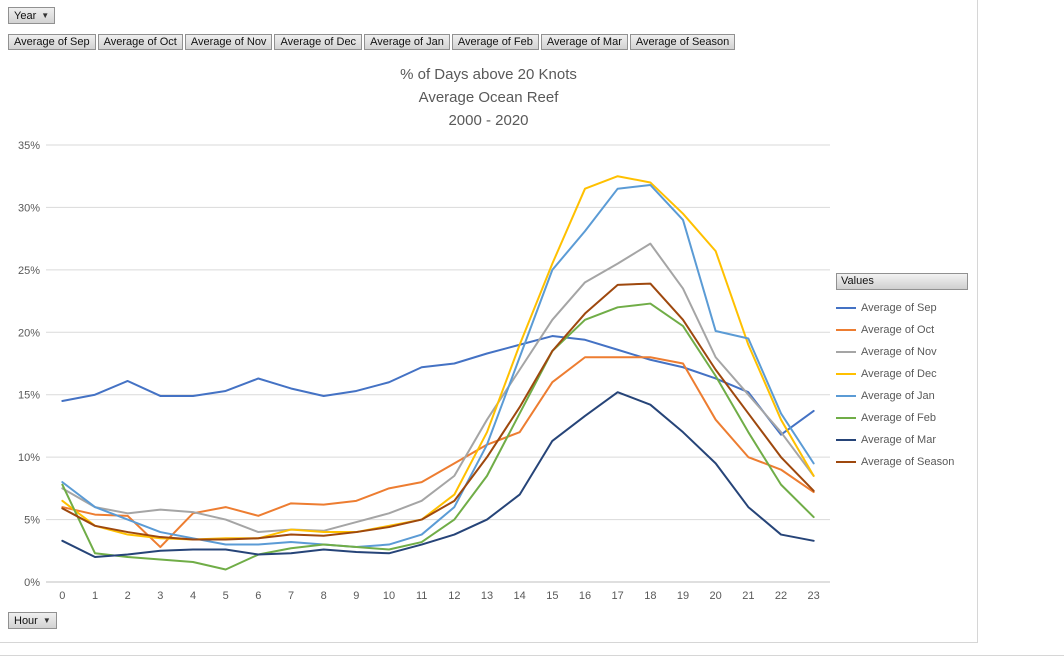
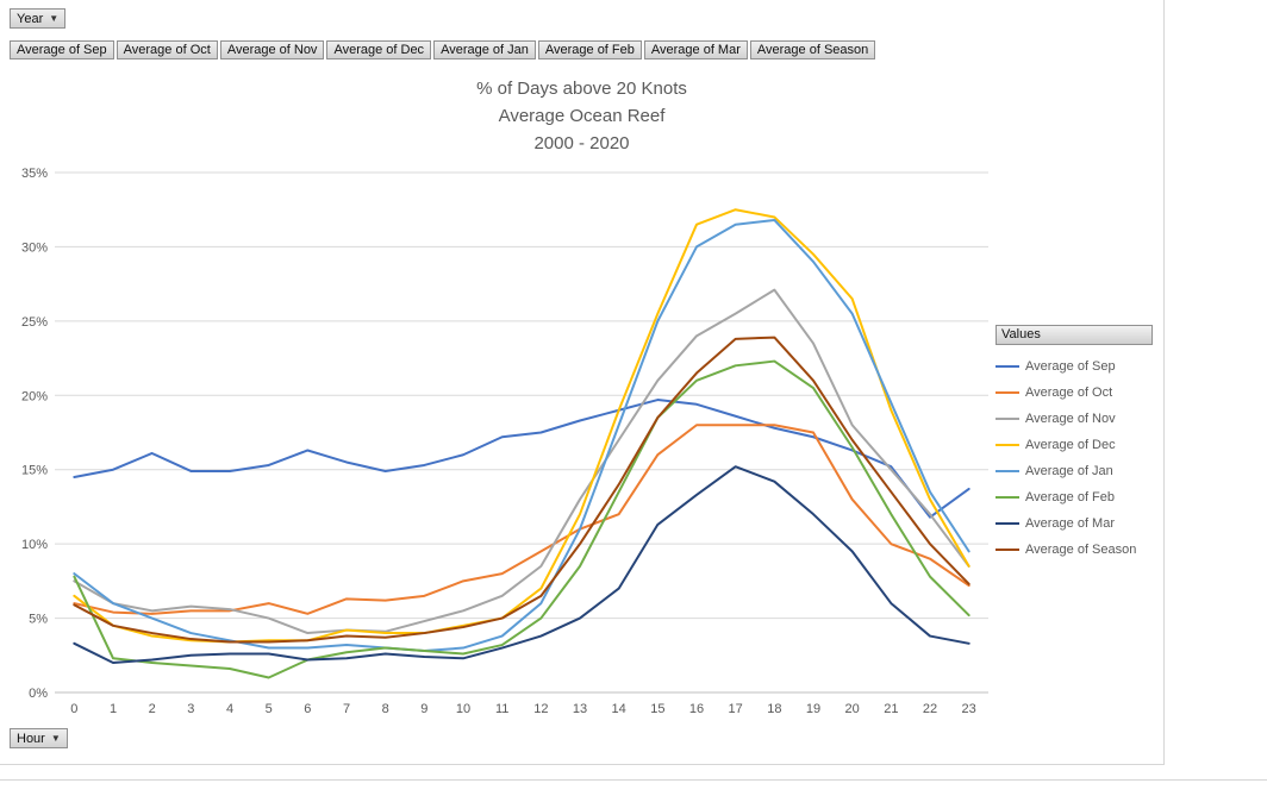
Average of Oct/3: 2.8% -> 5.5%
Average of Jan/16: 28.1% -> 30.0%
Average of Jan/20: 20.1% -> 25.5%
